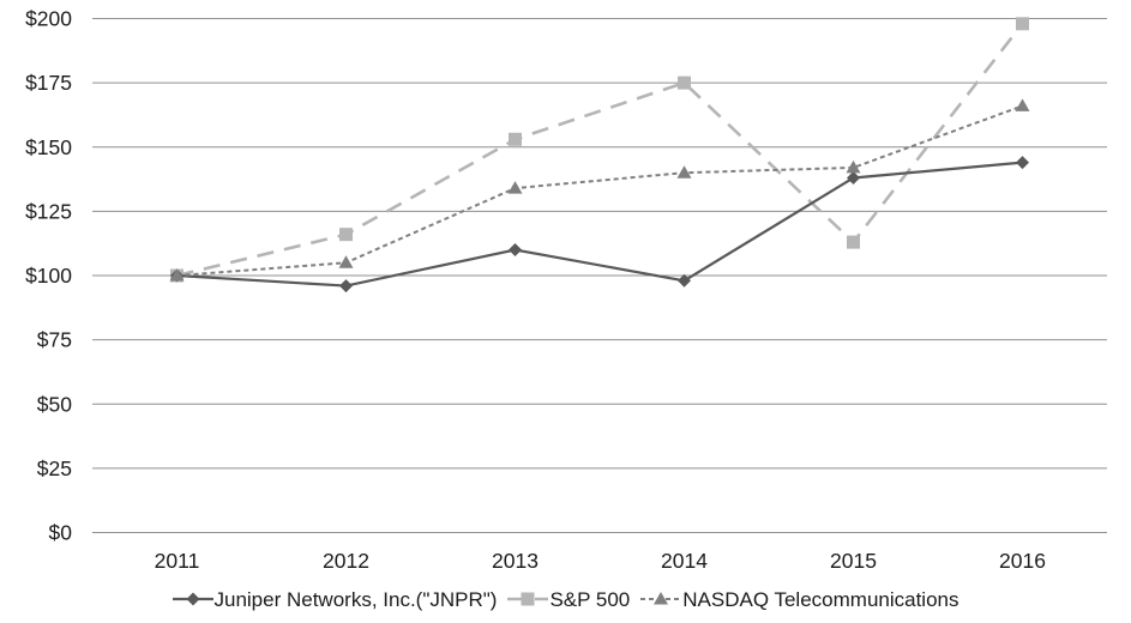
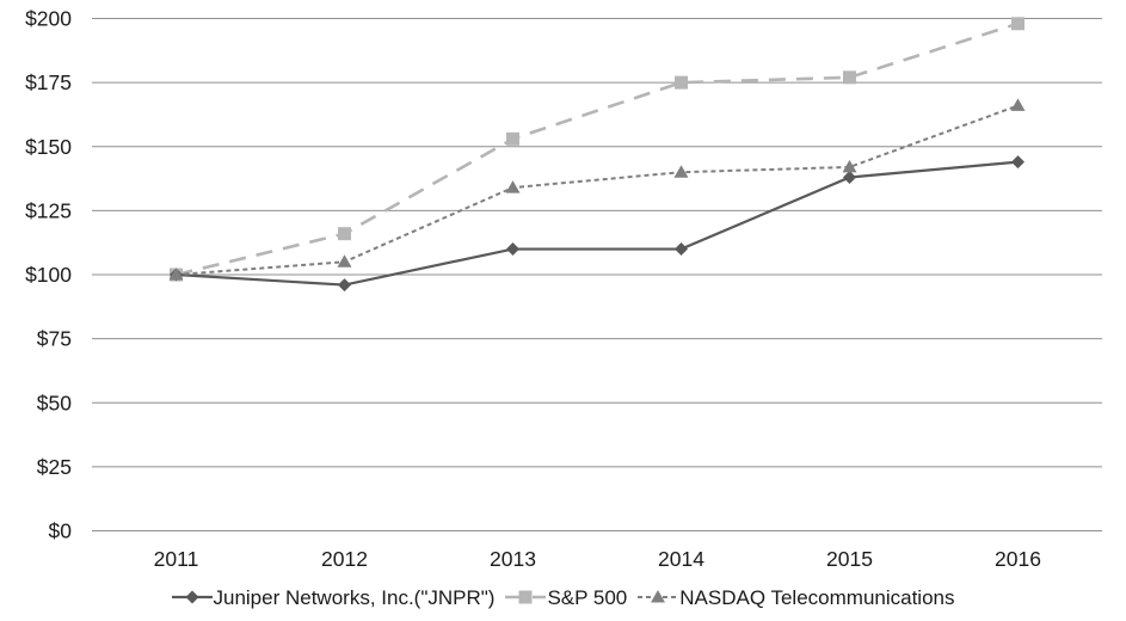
Juniper Networks, Inc.("JNPR")/2014: $98 -> $110
S&P 500/2015: $113 -> $177
